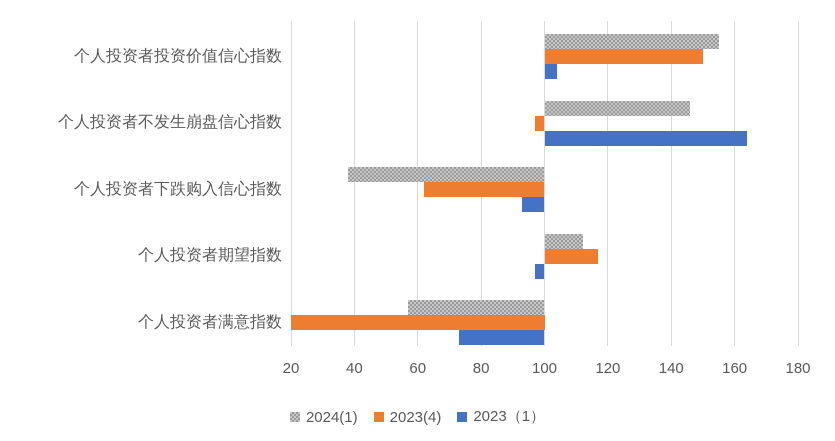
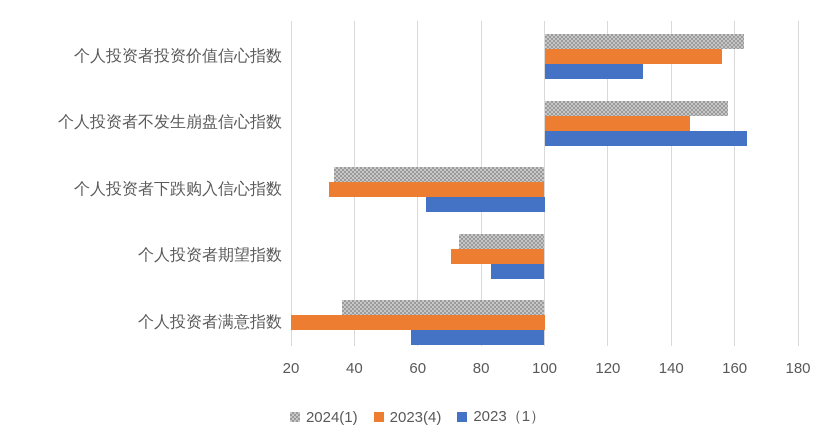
2024(1)/个人投资者投资价值信心指数: 155 -> 163
2023(4)/个人投资者投资价值信心指数: 150 -> 156
2023（1）/个人投资者投资价值信心指数: 104 -> 131
2024(1)/个人投资者不发生崩盘信心指数: 146 -> 158
2023(4)/个人投资者不发生崩盘信心指数: 97 -> 146
2024(1)/个人投资者下跌购入信心指数: 38 -> 34
2023(4)/个人投资者下跌购入信心指数: 62 -> 32
2023（1）/个人投资者下跌购入信心指数: 93 -> 62
2024(1)/个人投资者期望指数: 112 -> 73
2023(4)/个人投资者期望指数: 117 -> 70
2023（1）/个人投资者期望指数: 97 -> 83
2024(1)/个人投资者满意指数: 57 -> 36
2023（1）/个人投资者满意指数: 73 -> 58
